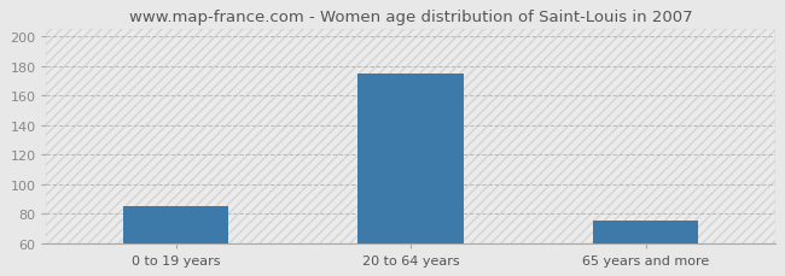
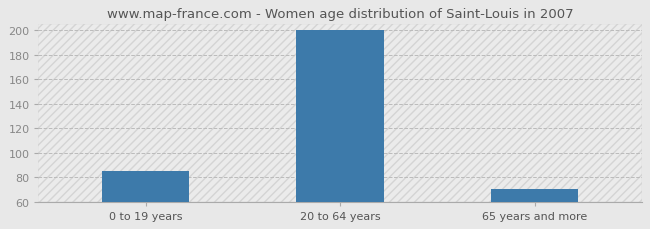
20 to 64 years: 175 -> 200
65 years and more: 75 -> 70
